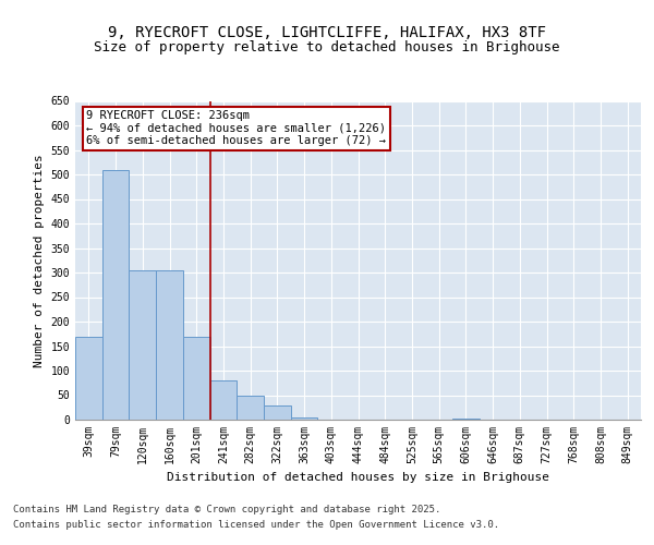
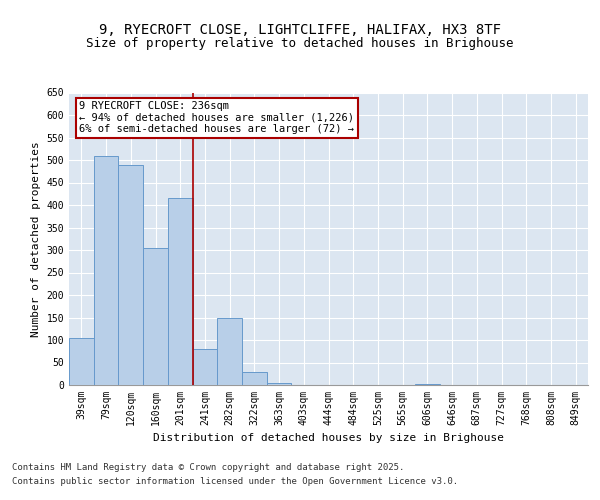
39sqm: 170 -> 105
120sqm: 305 -> 490
201sqm: 170 -> 415
282sqm: 50 -> 150
